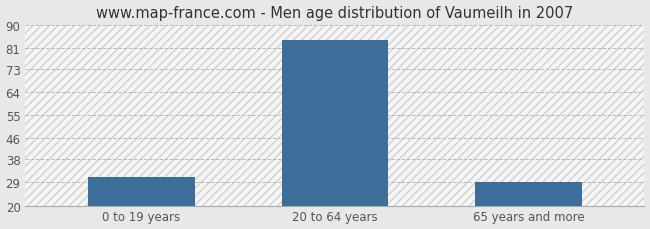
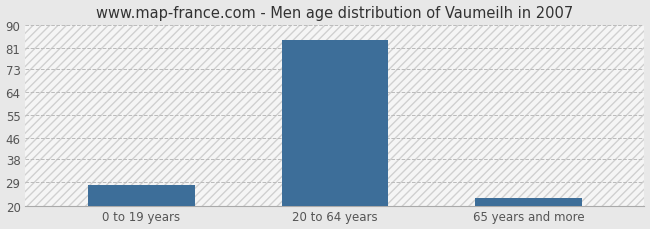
0 to 19 years: 31 -> 28
65 years and more: 29 -> 23
